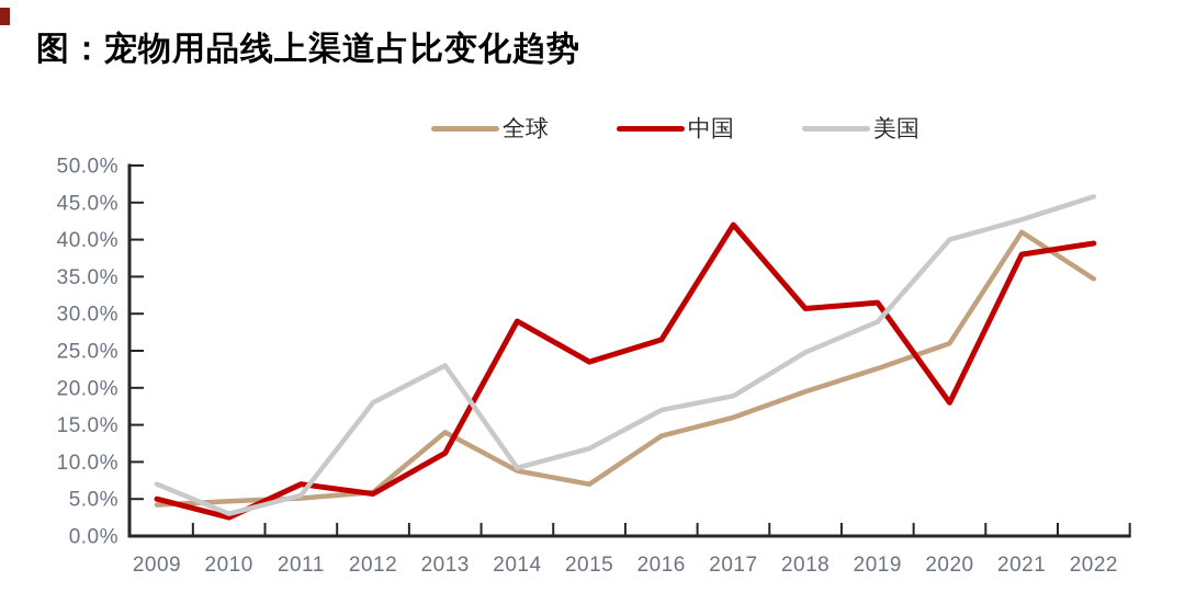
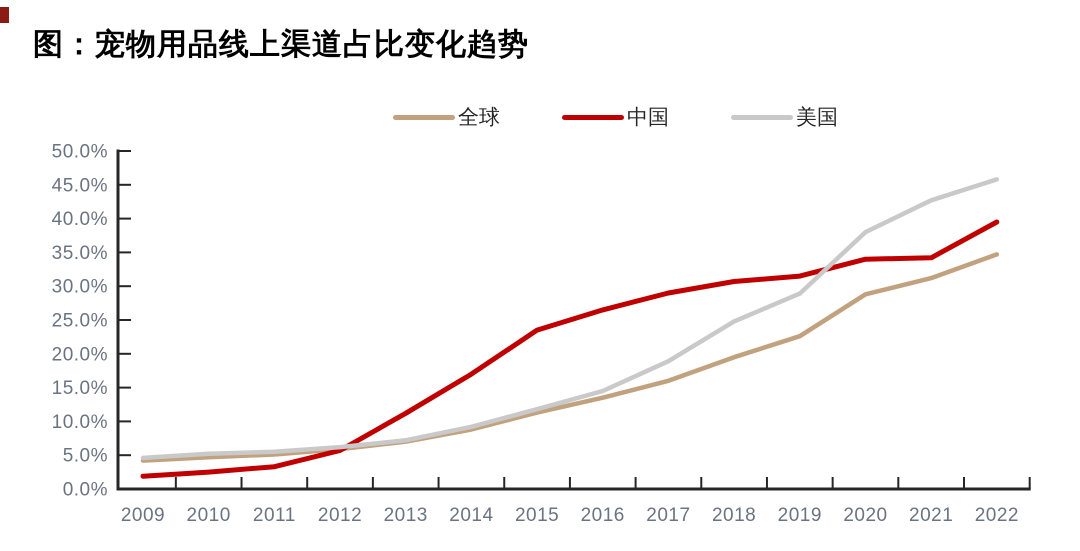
中国/2009: 5% -> 2%
美国/2009: 7% -> 5%
美国/2010: 3% -> 5%
中国/2011: 7% -> 3%
美国/2012: 18% -> 6%
全球/2013: 14% -> 7%
美国/2013: 23% -> 7%
中国/2014: 29% -> 17%
全球/2015: 7% -> 11%
美国/2016: 17% -> 14%
中国/2017: 42% -> 29%
全球/2020: 26% -> 29%
中国/2020: 18% -> 34%
美国/2020: 40% -> 38%
全球/2021: 41% -> 31%
中国/2021: 38% -> 34%
